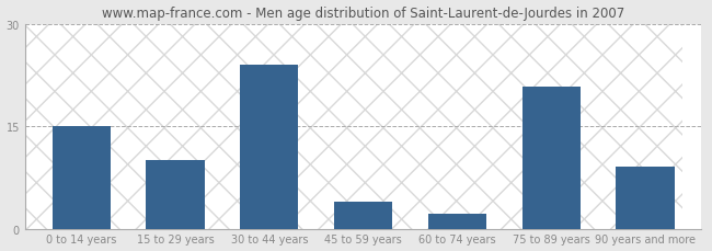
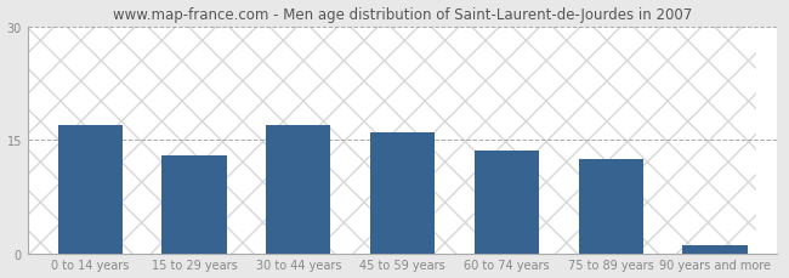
0 to 14 years: 15.0 -> 17.0
15 to 29 years: 10.0 -> 13.0
30 to 44 years: 24.0 -> 17.0
45 to 59 years: 4.0 -> 16.0
60 to 74 years: 2.2 -> 13.5
75 to 89 years: 20.8 -> 12.5
90 years and more: 9.0 -> 1.0
